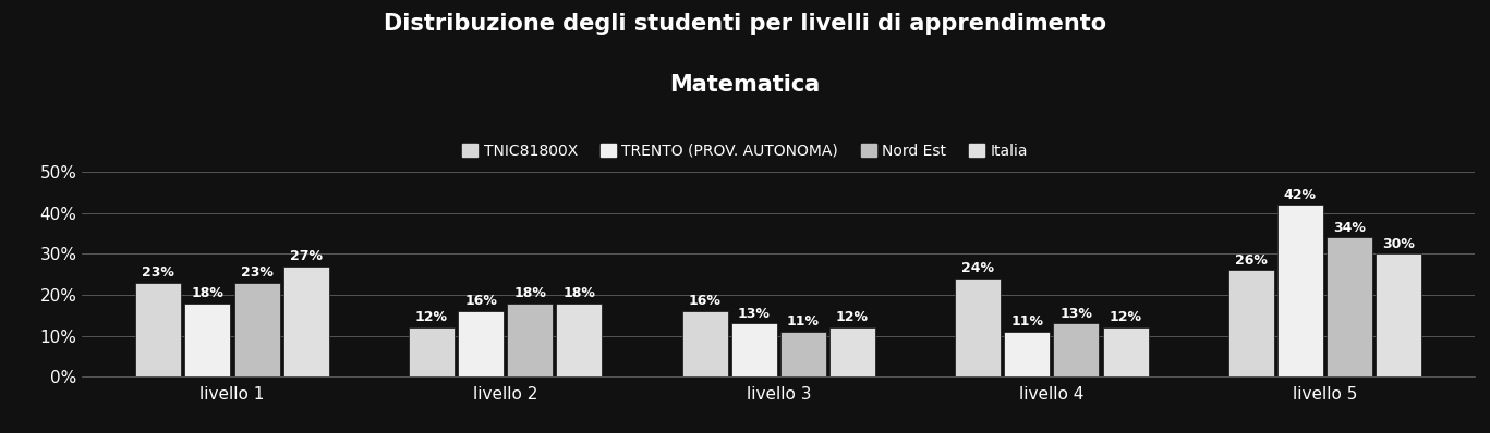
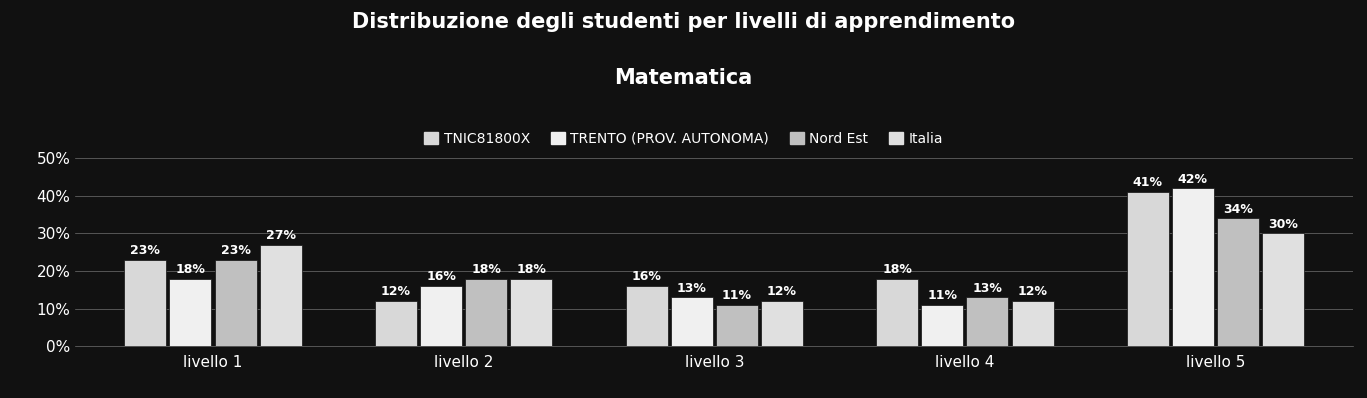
TNIC81800X/livello 4: 24% -> 18%
TNIC81800X/livello 5: 26% -> 41%
